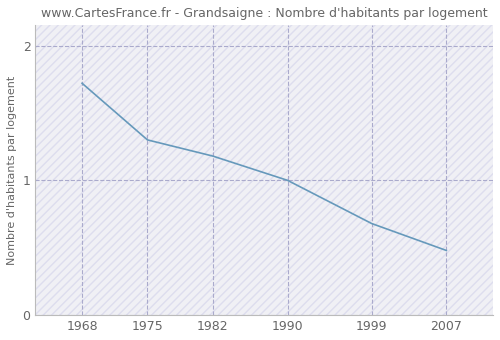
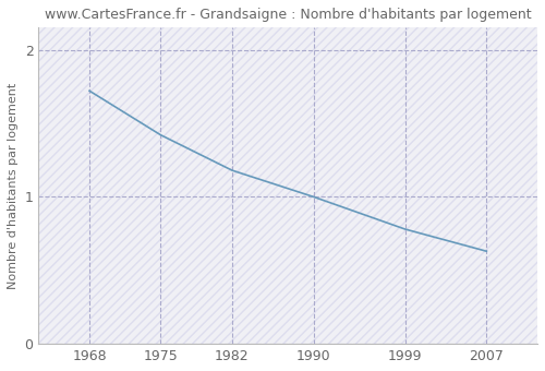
1975: 1.30 -> 1.42
1999: 0.68 -> 0.78
2007: 0.48 -> 0.63
